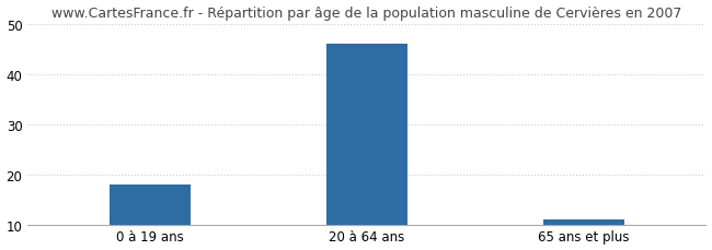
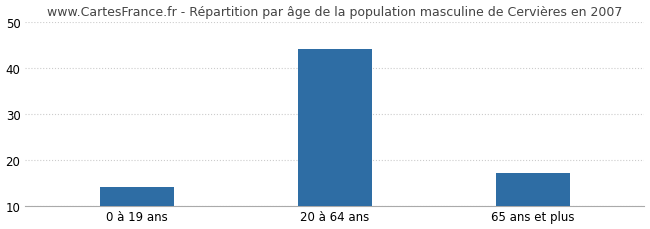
0 à 19 ans: 18 -> 14
20 à 64 ans: 46 -> 44
65 ans et plus: 11 -> 17
